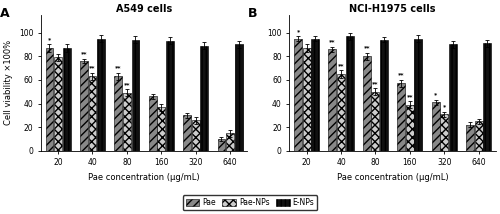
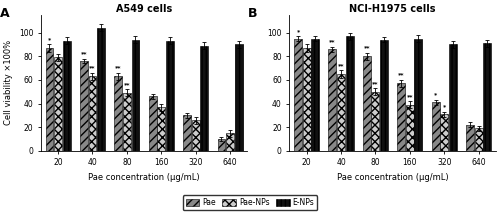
A549 cells/E-NPs/20: 87 -> 93
A549 cells/E-NPs/40: 95 -> 104
NCI-H1975 cells/Pae-NPs/640: 25 -> 19
